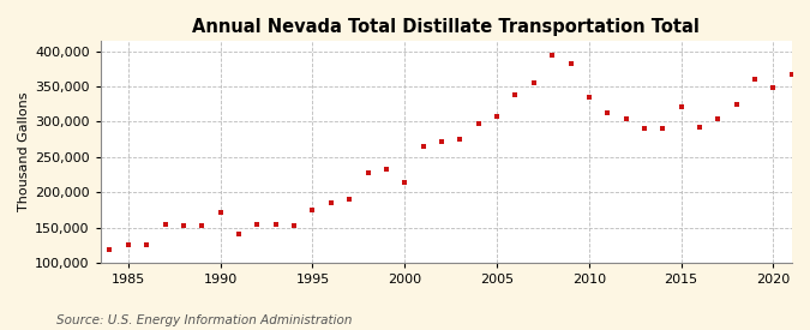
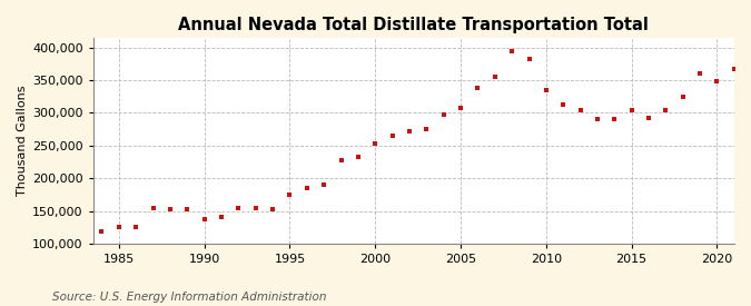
1990: 172,000 -> 138,000
2000: 214,000 -> 253,000
2015: 322,000 -> 305,000
